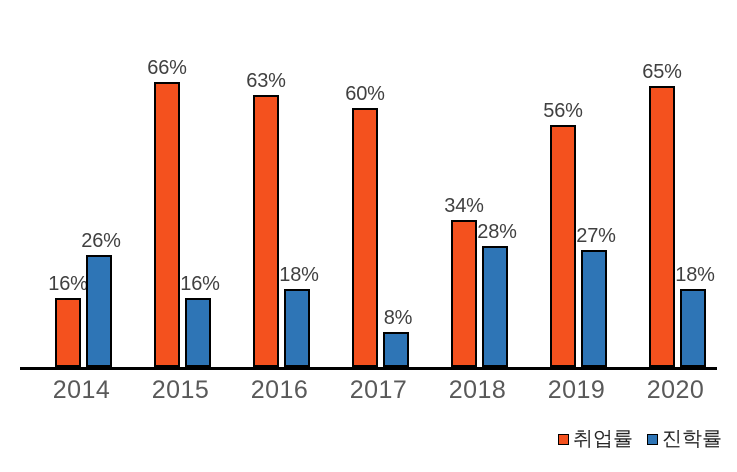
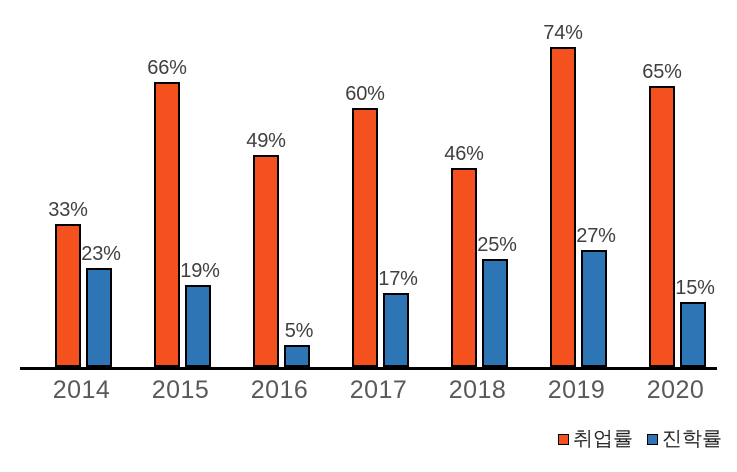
취업률/2014: 16% -> 33%
진학률/2014: 26% -> 23%
진학률/2015: 16% -> 19%
취업률/2016: 63% -> 49%
진학률/2016: 18% -> 5%
진학률/2017: 8% -> 17%
취업률/2018: 34% -> 46%
진학률/2018: 28% -> 25%
취업률/2019: 56% -> 74%
진학률/2020: 18% -> 15%
